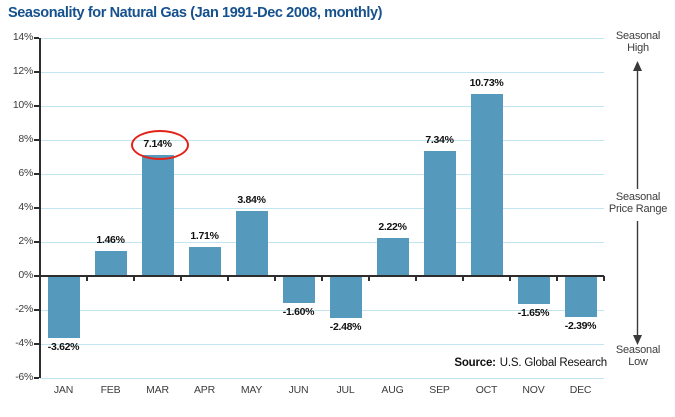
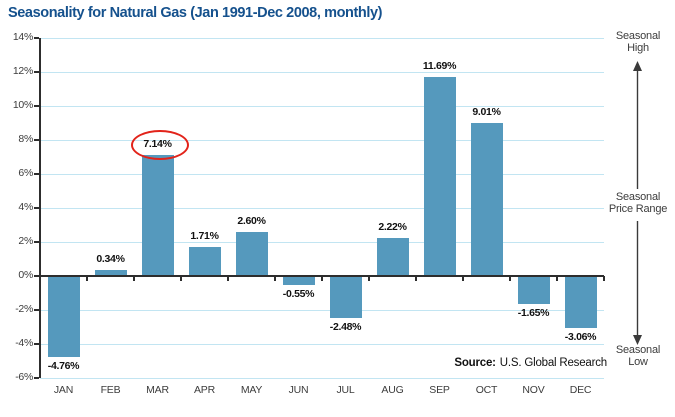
JAN: -3.62% -> -4.76%
FEB: 1.46% -> 0.34%
MAY: 3.84% -> 2.60%
JUN: -1.60% -> -0.55%
SEP: 7.34% -> 11.69%
OCT: 10.73% -> 9.01%
DEC: -2.39% -> -3.06%
